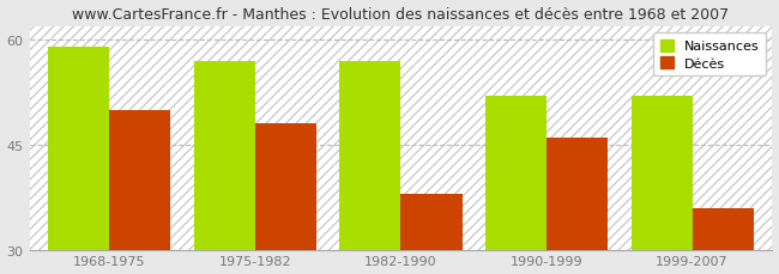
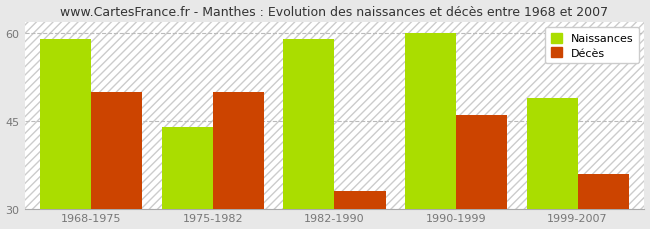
Naissances/1975-1982: 57 -> 44
Décès/1975-1982: 48 -> 50
Naissances/1982-1990: 57 -> 59
Décès/1982-1990: 38 -> 33
Naissances/1990-1999: 52 -> 60
Naissances/1999-2007: 52 -> 49
